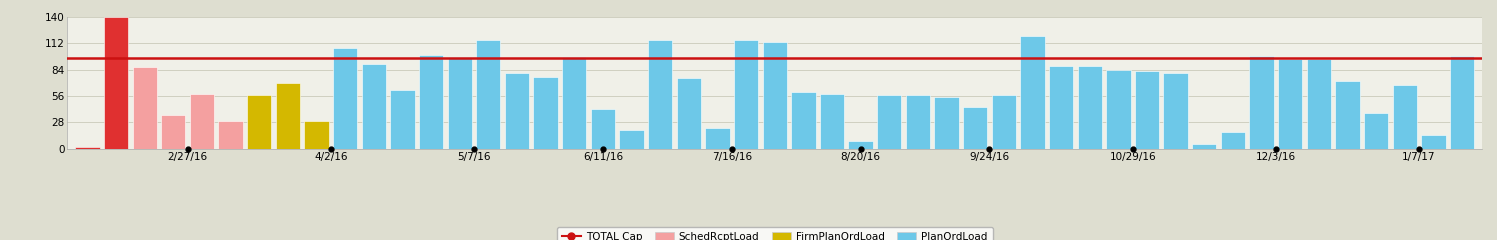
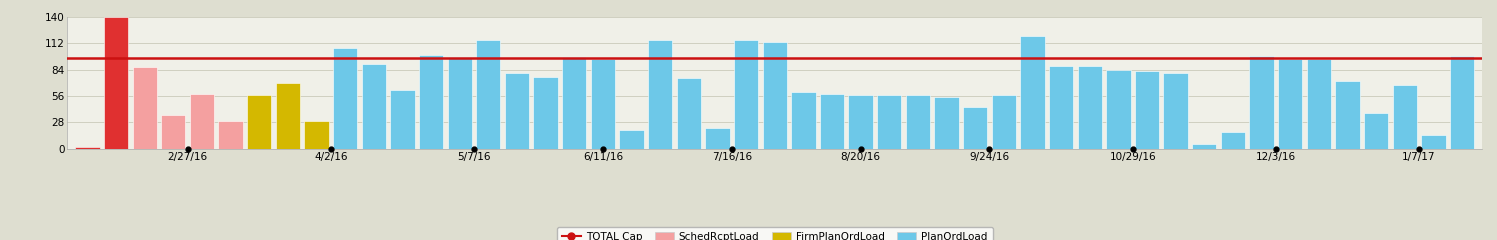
6/11/16: 42 -> 95
8/20/16: 8 -> 57
